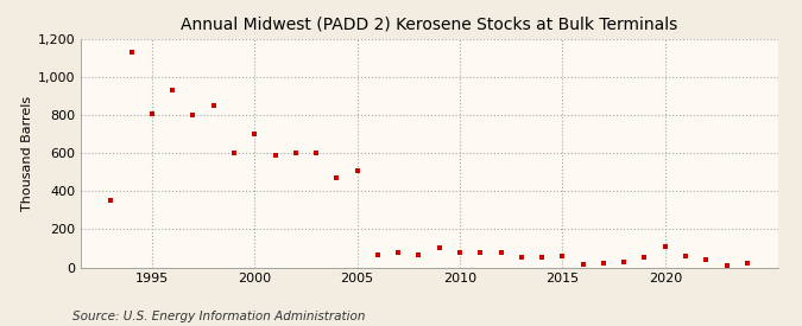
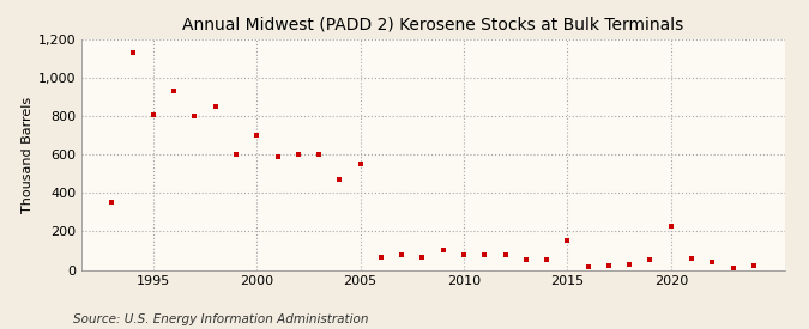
2005: 510 -> 550
2015: 60 -> 150
2020: 110 -> 230
